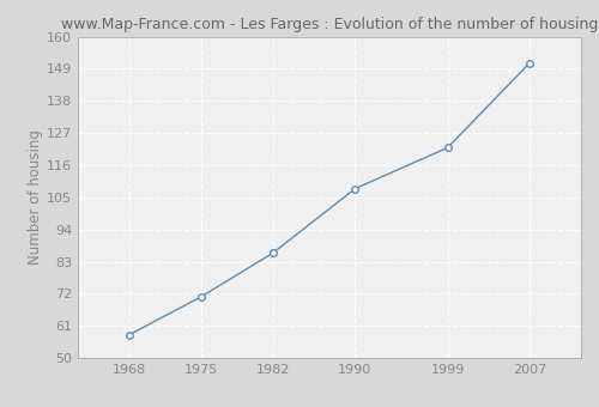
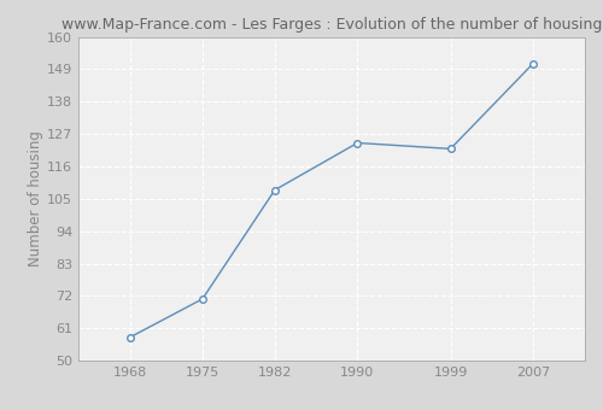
1982: 86 -> 108
1990: 108 -> 124
